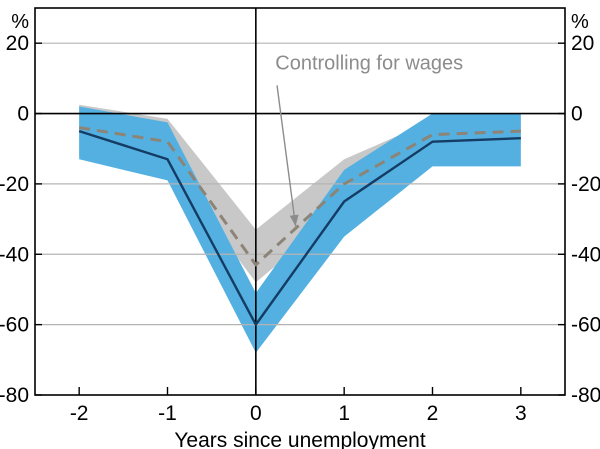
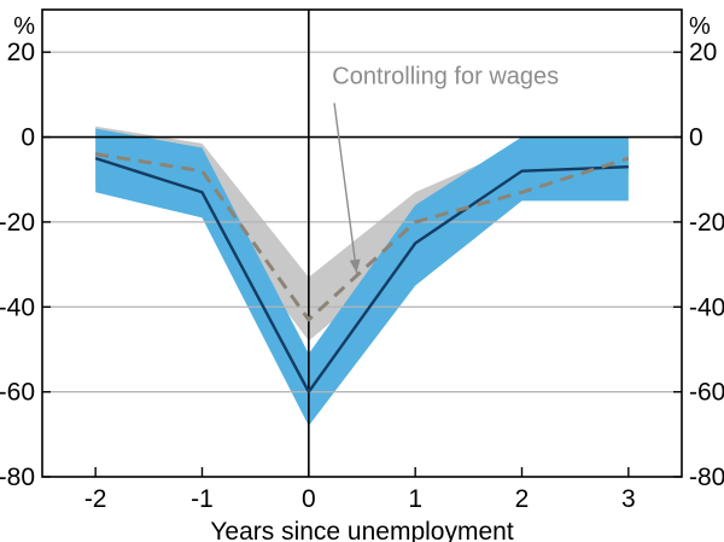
Controlling for wages/2: -6 -> -13
